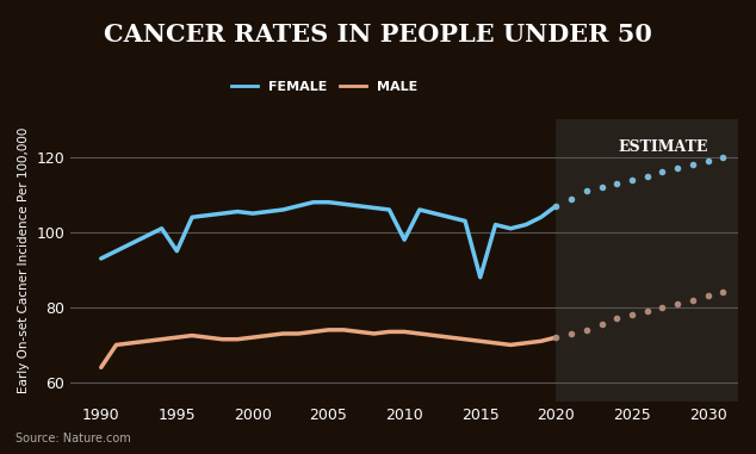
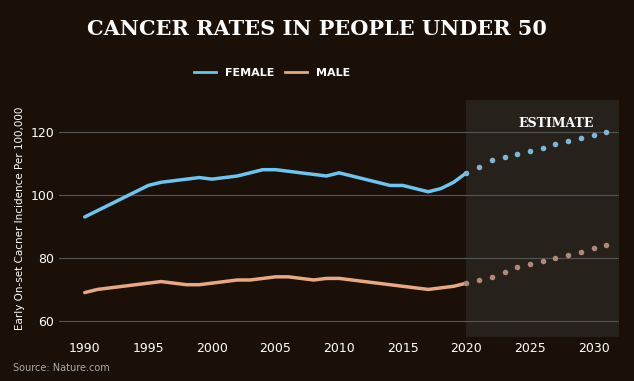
MALE/1990: 64.0 -> 69.0
FEMALE/1995: 95.0 -> 103.0
FEMALE/2010: 98.0 -> 107.0
FEMALE/2015: 88.0 -> 103.0
